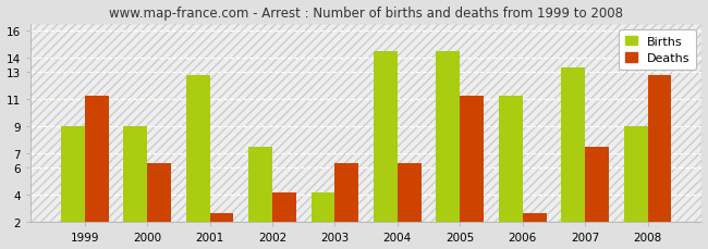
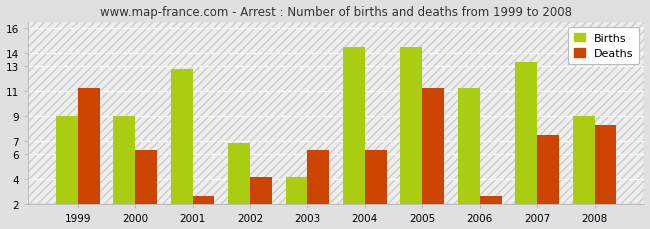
Births/2002: 7.5 -> 6.9
Deaths/2008: 12.7 -> 8.3
